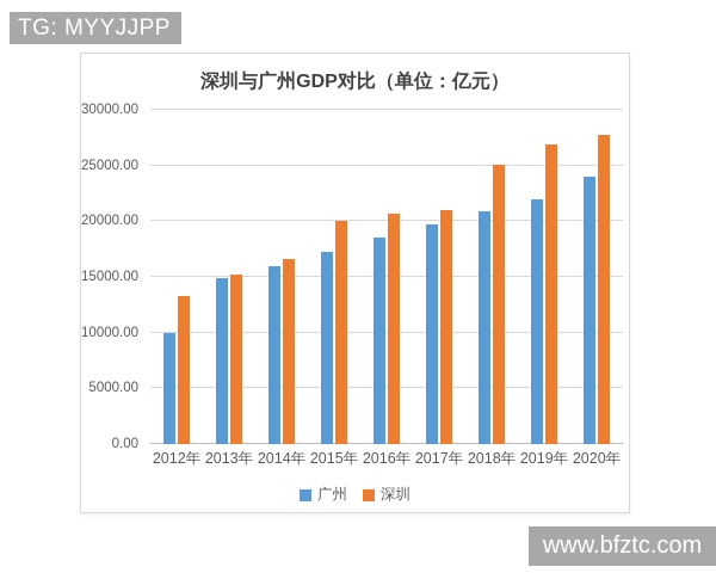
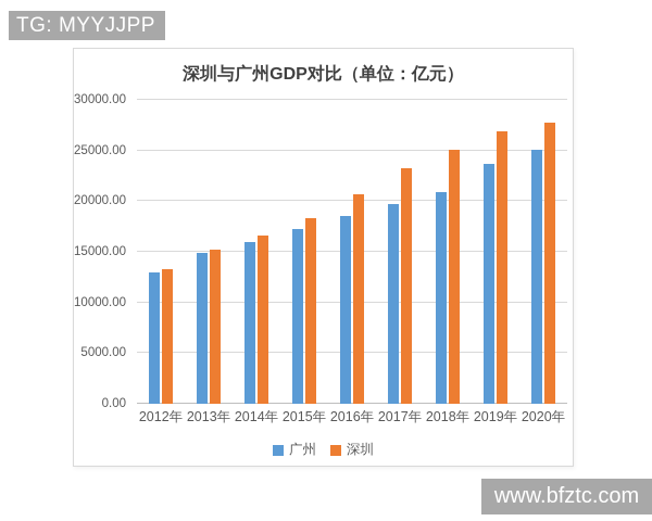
广州/2012年: 10000 -> 13000
深圳/2015年: 20000 -> 18000
深圳/2017年: 21000 -> 23000
广州/2019年: 22000 -> 24000
广州/2020年: 24000 -> 25000
